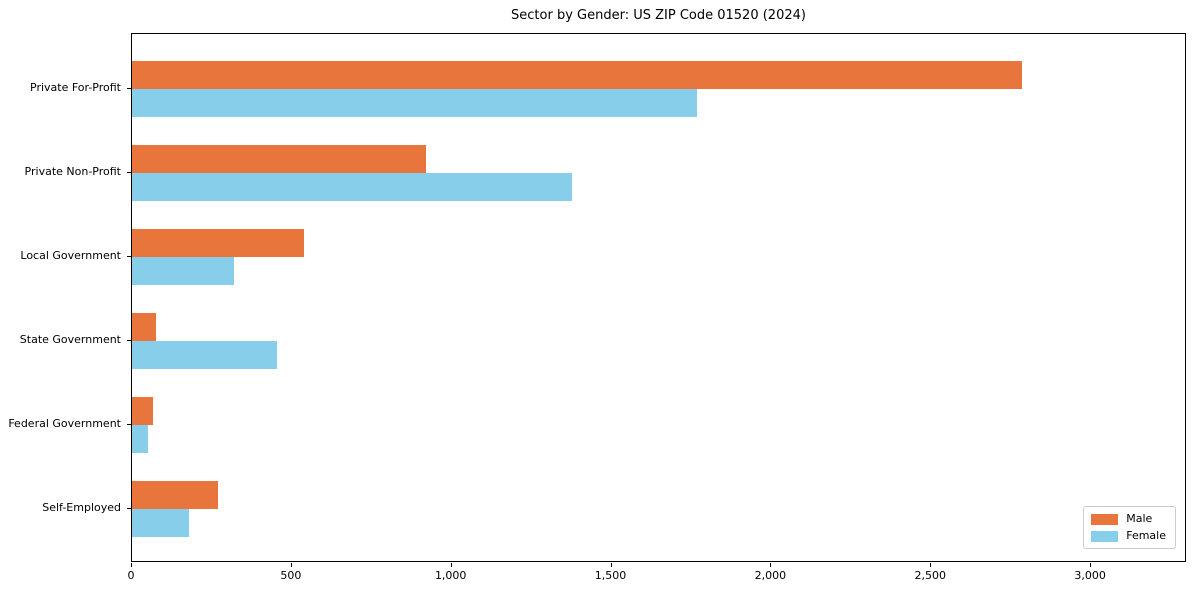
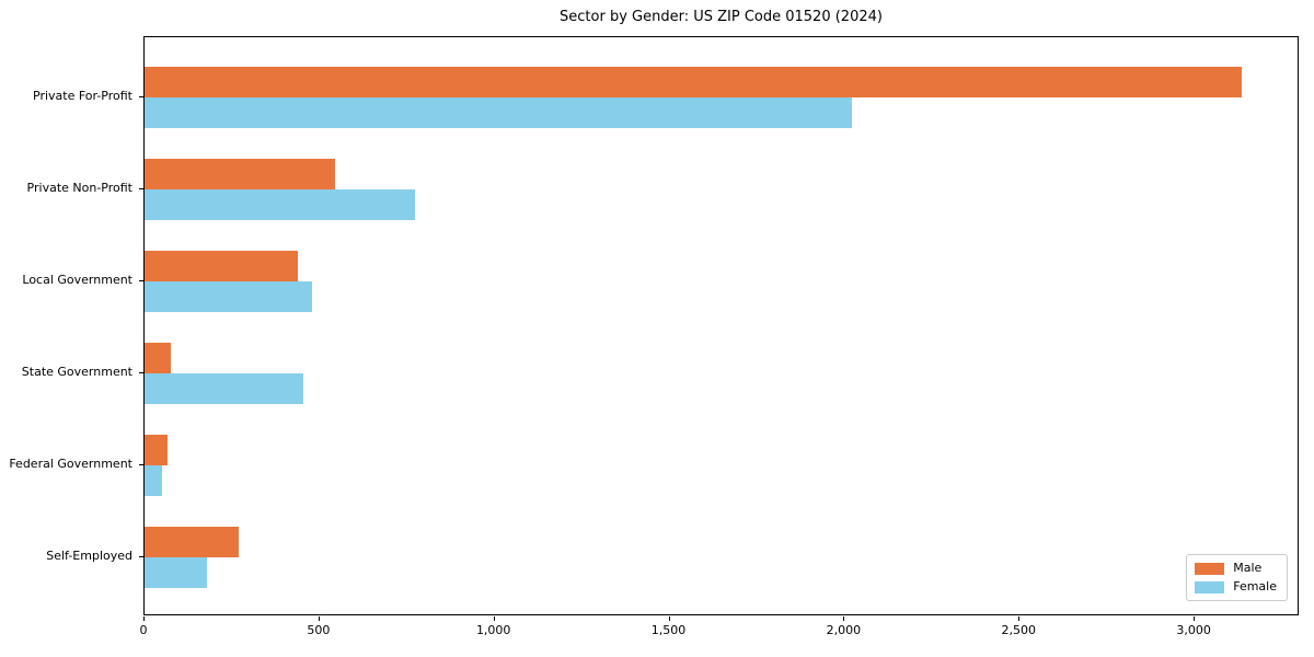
Male/Private For-Profit: 2790 -> 3140
Female/Private For-Profit: 1770 -> 2020
Male/Private Non-Profit: 920 -> 540
Female/Private Non-Profit: 1380 -> 780
Male/Local Government: 540 -> 440
Female/Local Government: 320 -> 480
